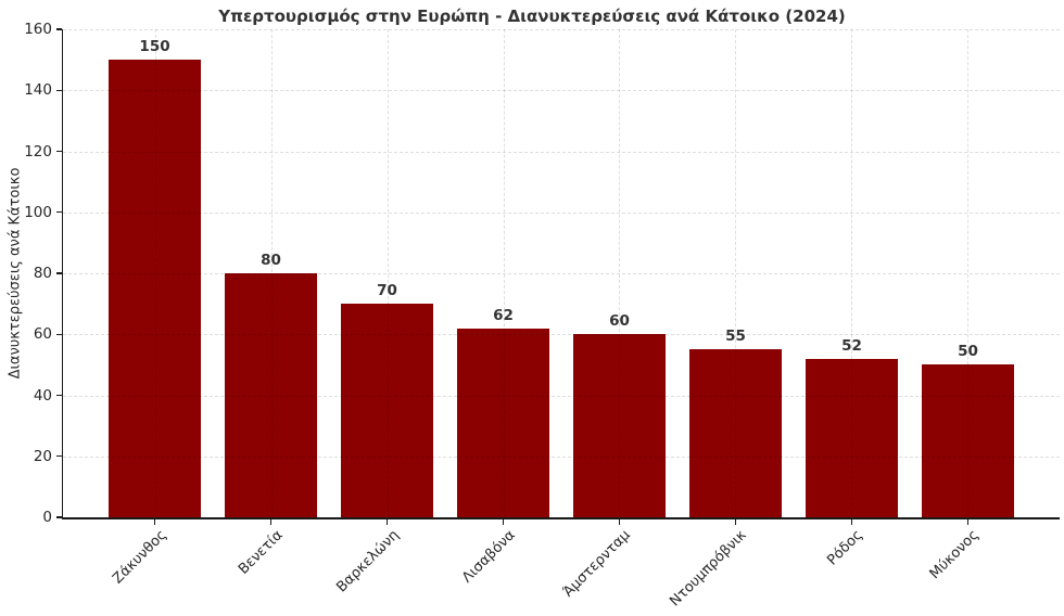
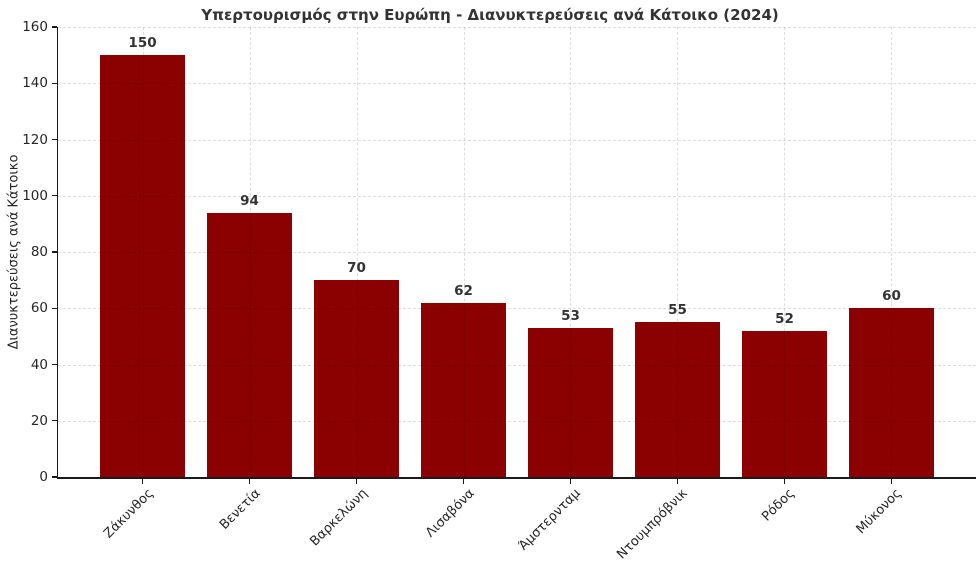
Βενετία: 80 -> 94
Άμστερνταμ: 60 -> 53
Μύκονος: 50 -> 60
